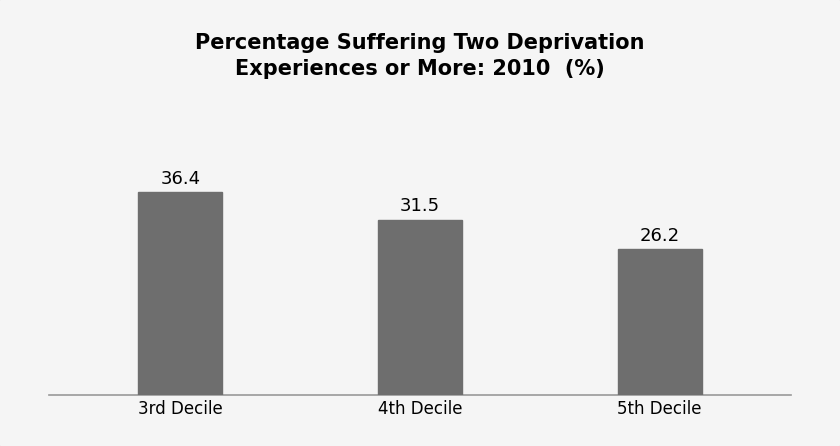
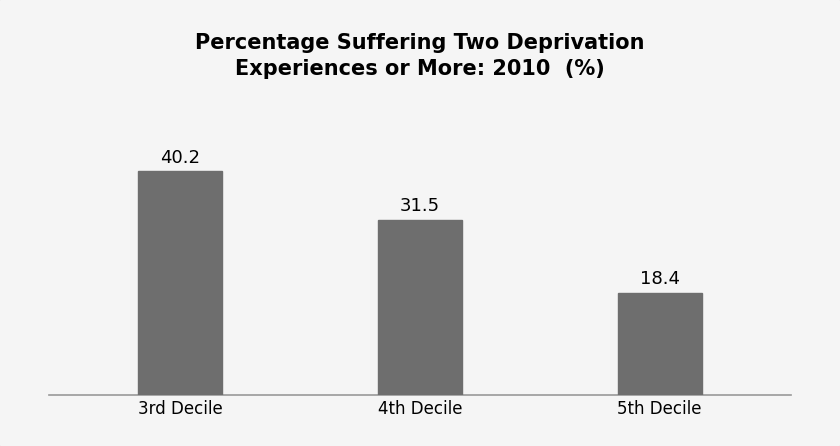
3rd Decile: 36.4 -> 40.2
5th Decile: 26.2 -> 18.4
